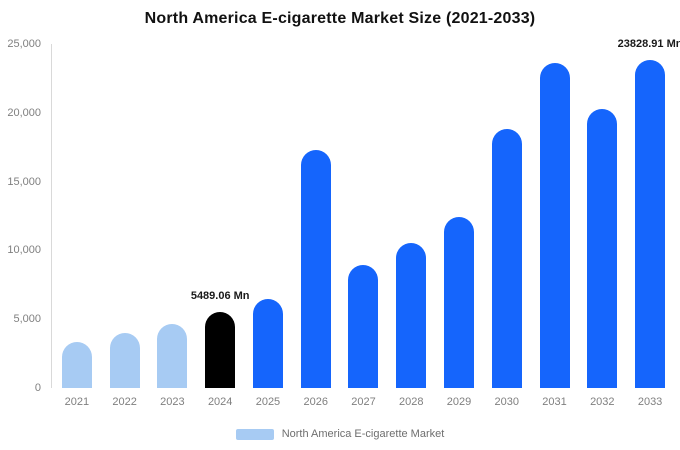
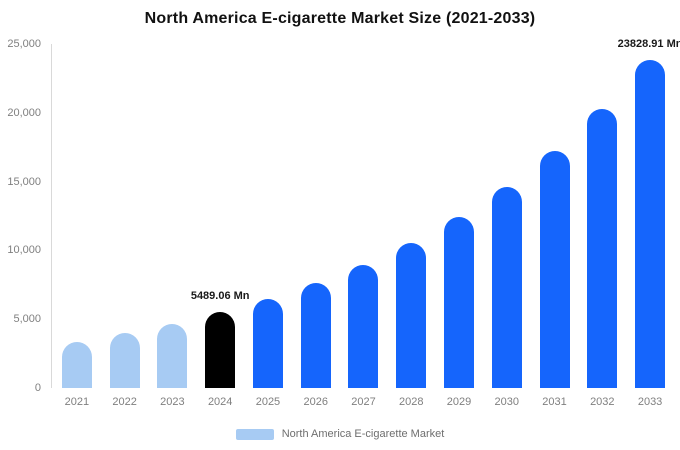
2026: 17300 -> 7600
2030: 18800 -> 14600
2031: 23600 -> 17200
